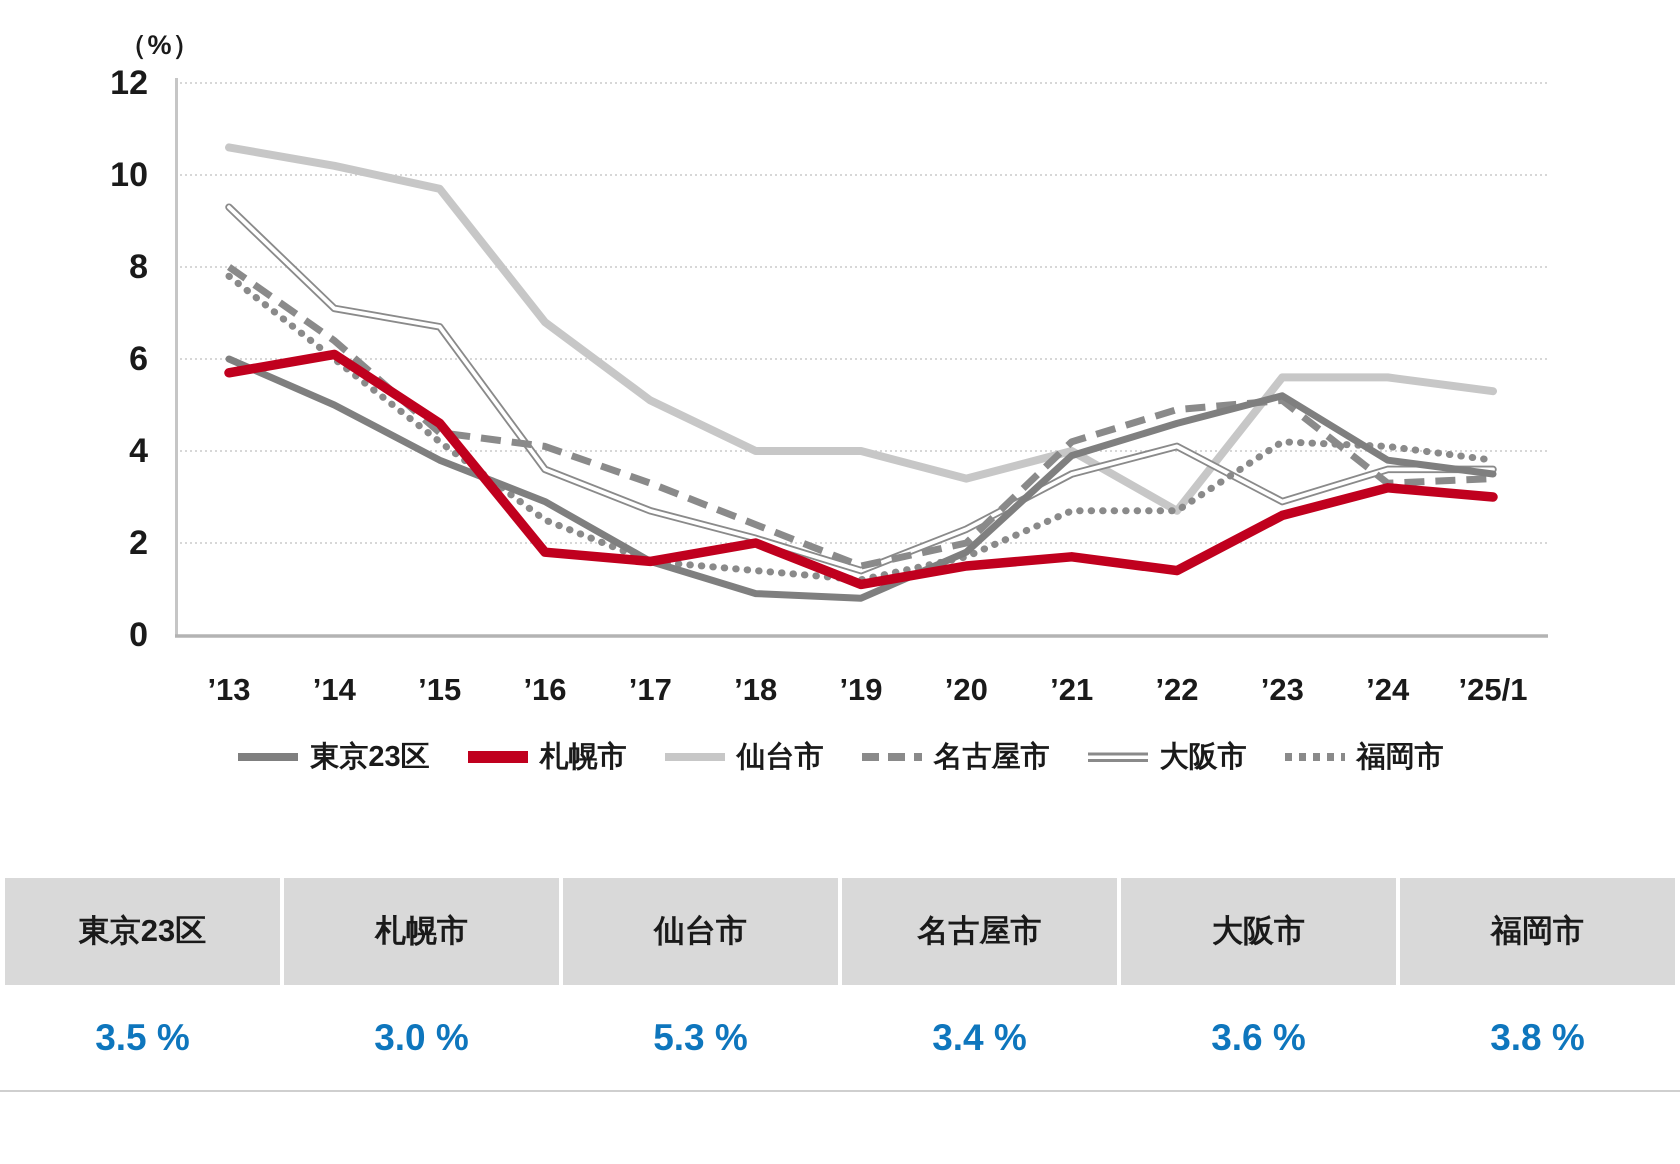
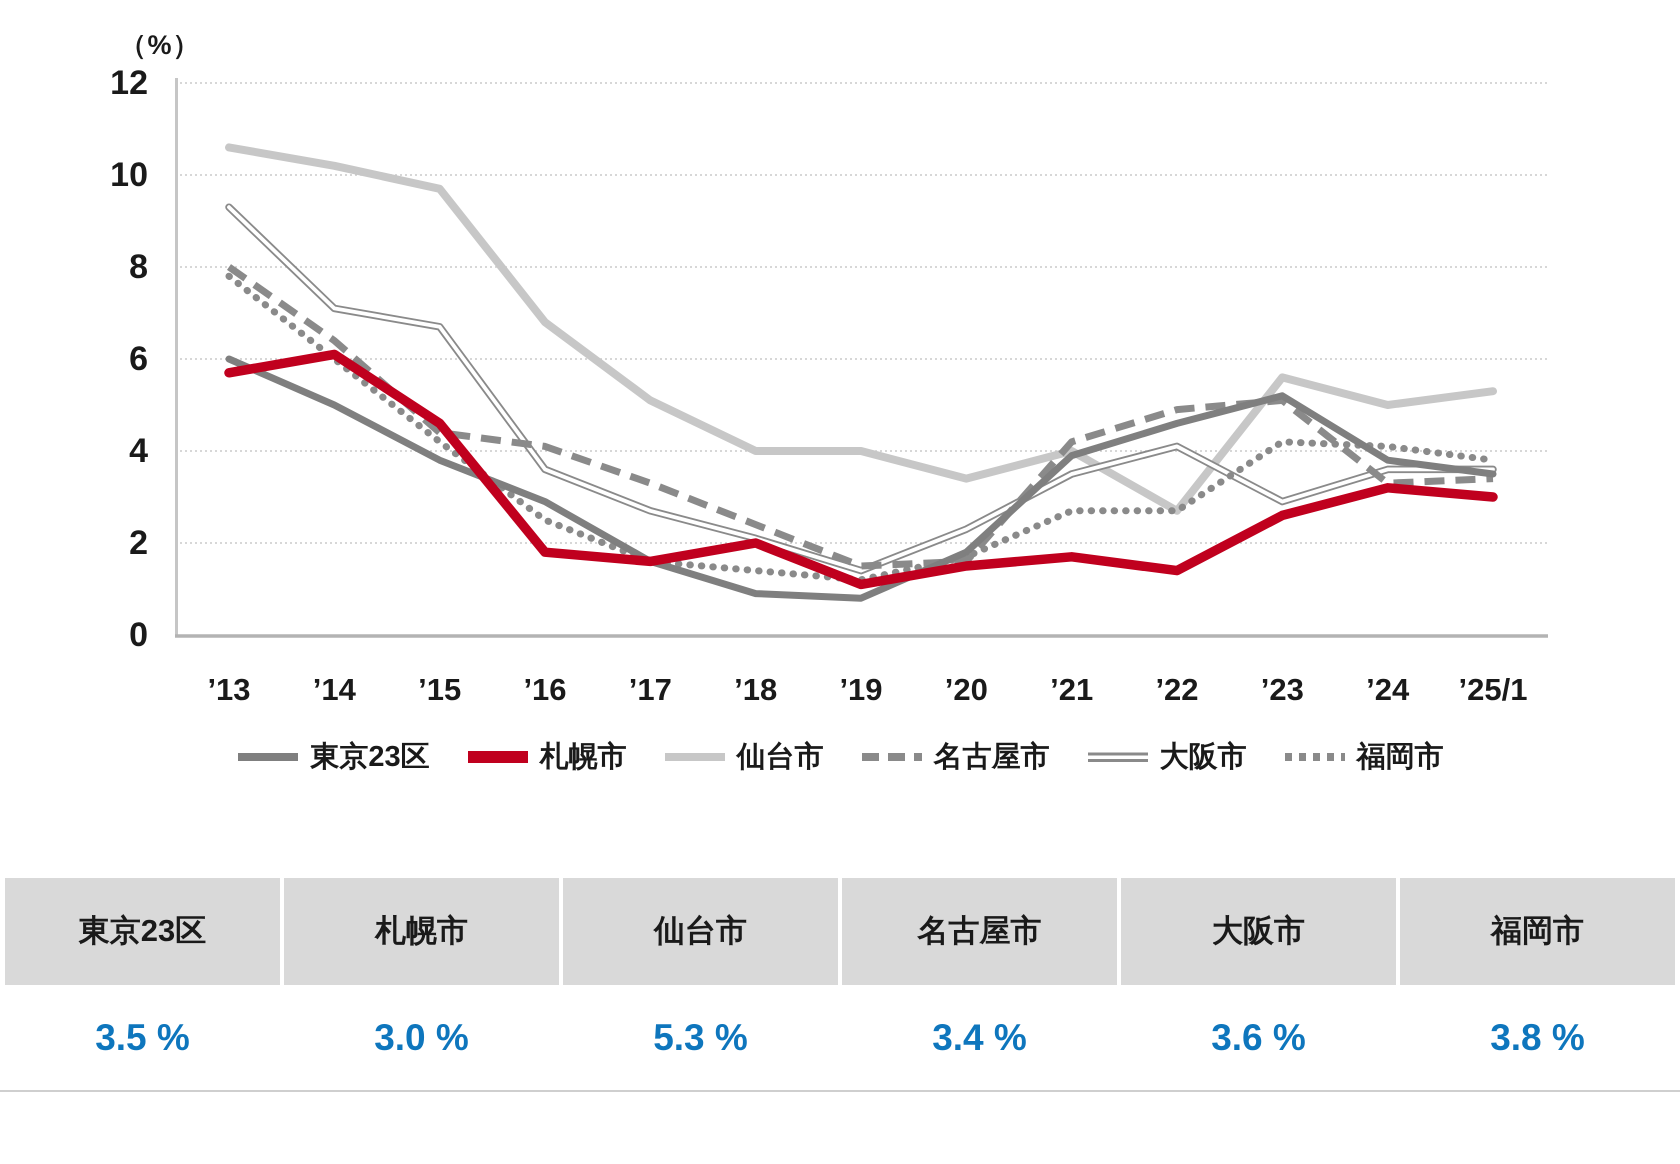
名古屋市/’20: 2.0 -> 1.6
仙台市/’24: 5.6 -> 5.0
